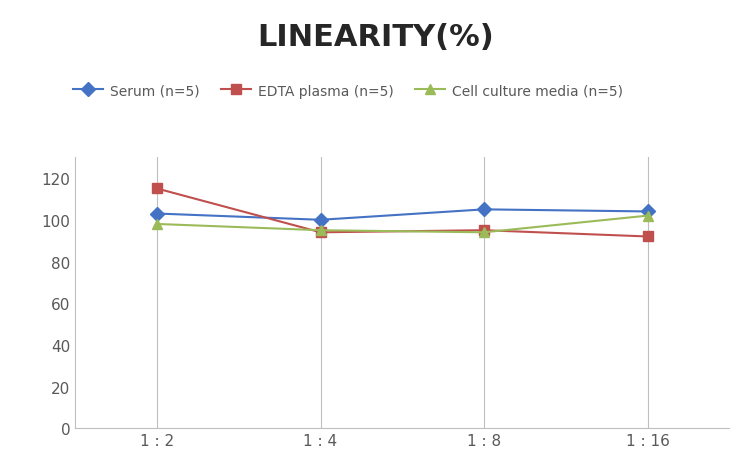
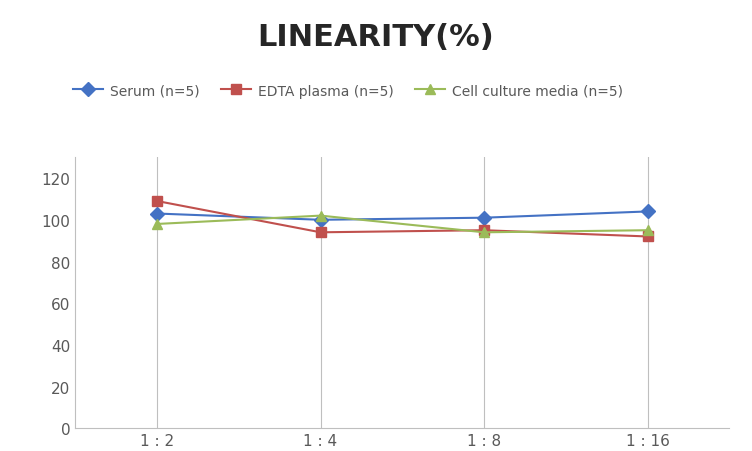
EDTA plasma (n=5)/1 : 2: 115 -> 109
Cell culture media (n=5)/1 : 4: 95 -> 102
Serum (n=5)/1 : 8: 105 -> 101
Cell culture media (n=5)/1 : 16: 102 -> 95
